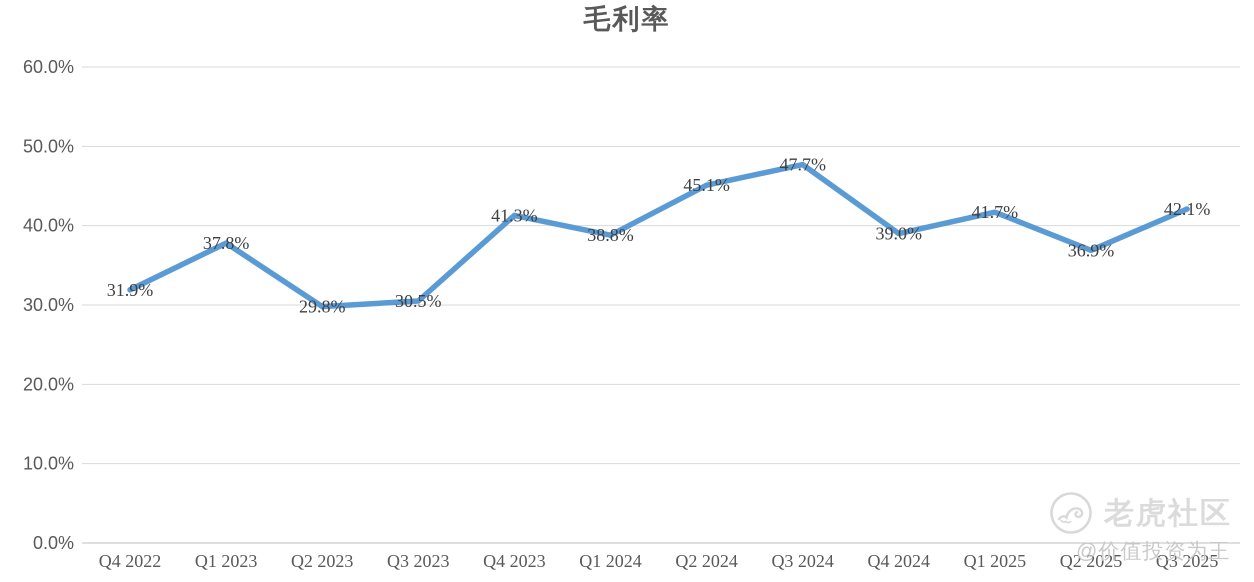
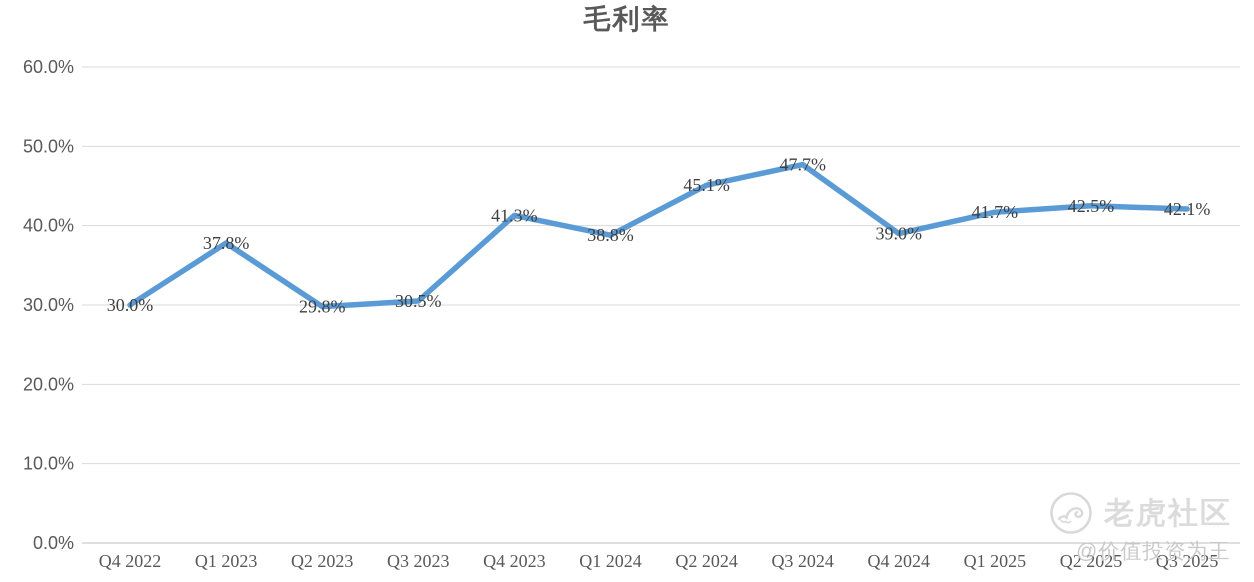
Q4 2022: 31.9% -> 30.0%
Q2 2025: 36.9% -> 42.5%
